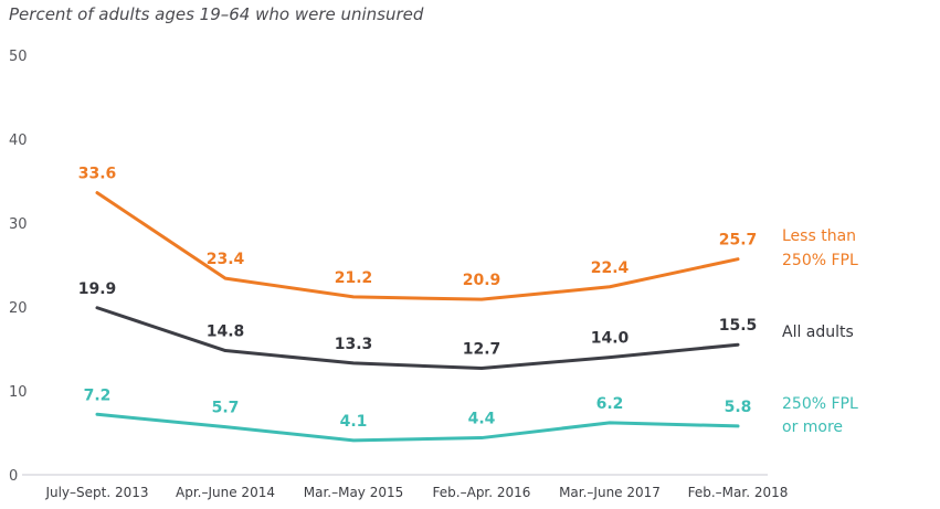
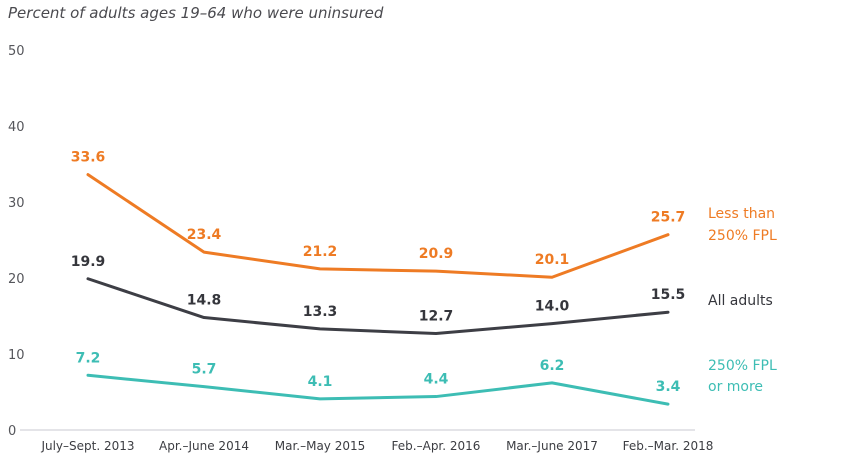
Less than 250% FPL/Mar.–June 2017: 22.4 -> 20.1
250% FPL or more/Feb.–Mar. 2018: 5.8 -> 3.4
